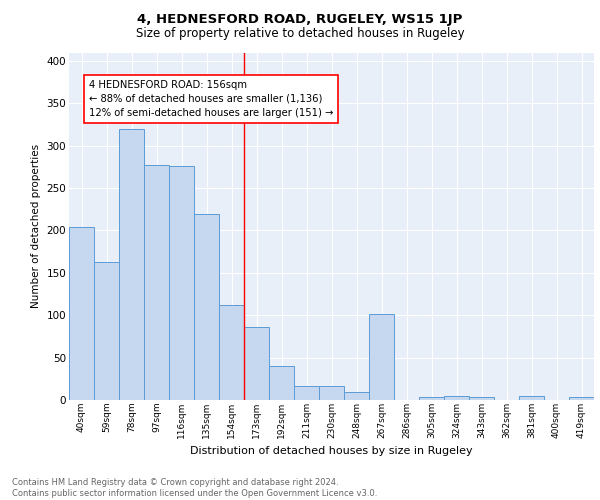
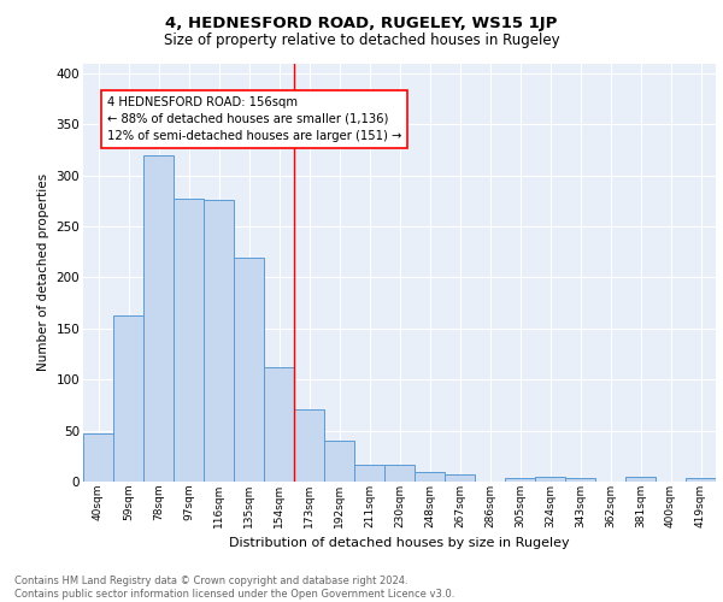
40sqm: 204 -> 47
173sqm: 86 -> 71
267sqm: 102 -> 7
